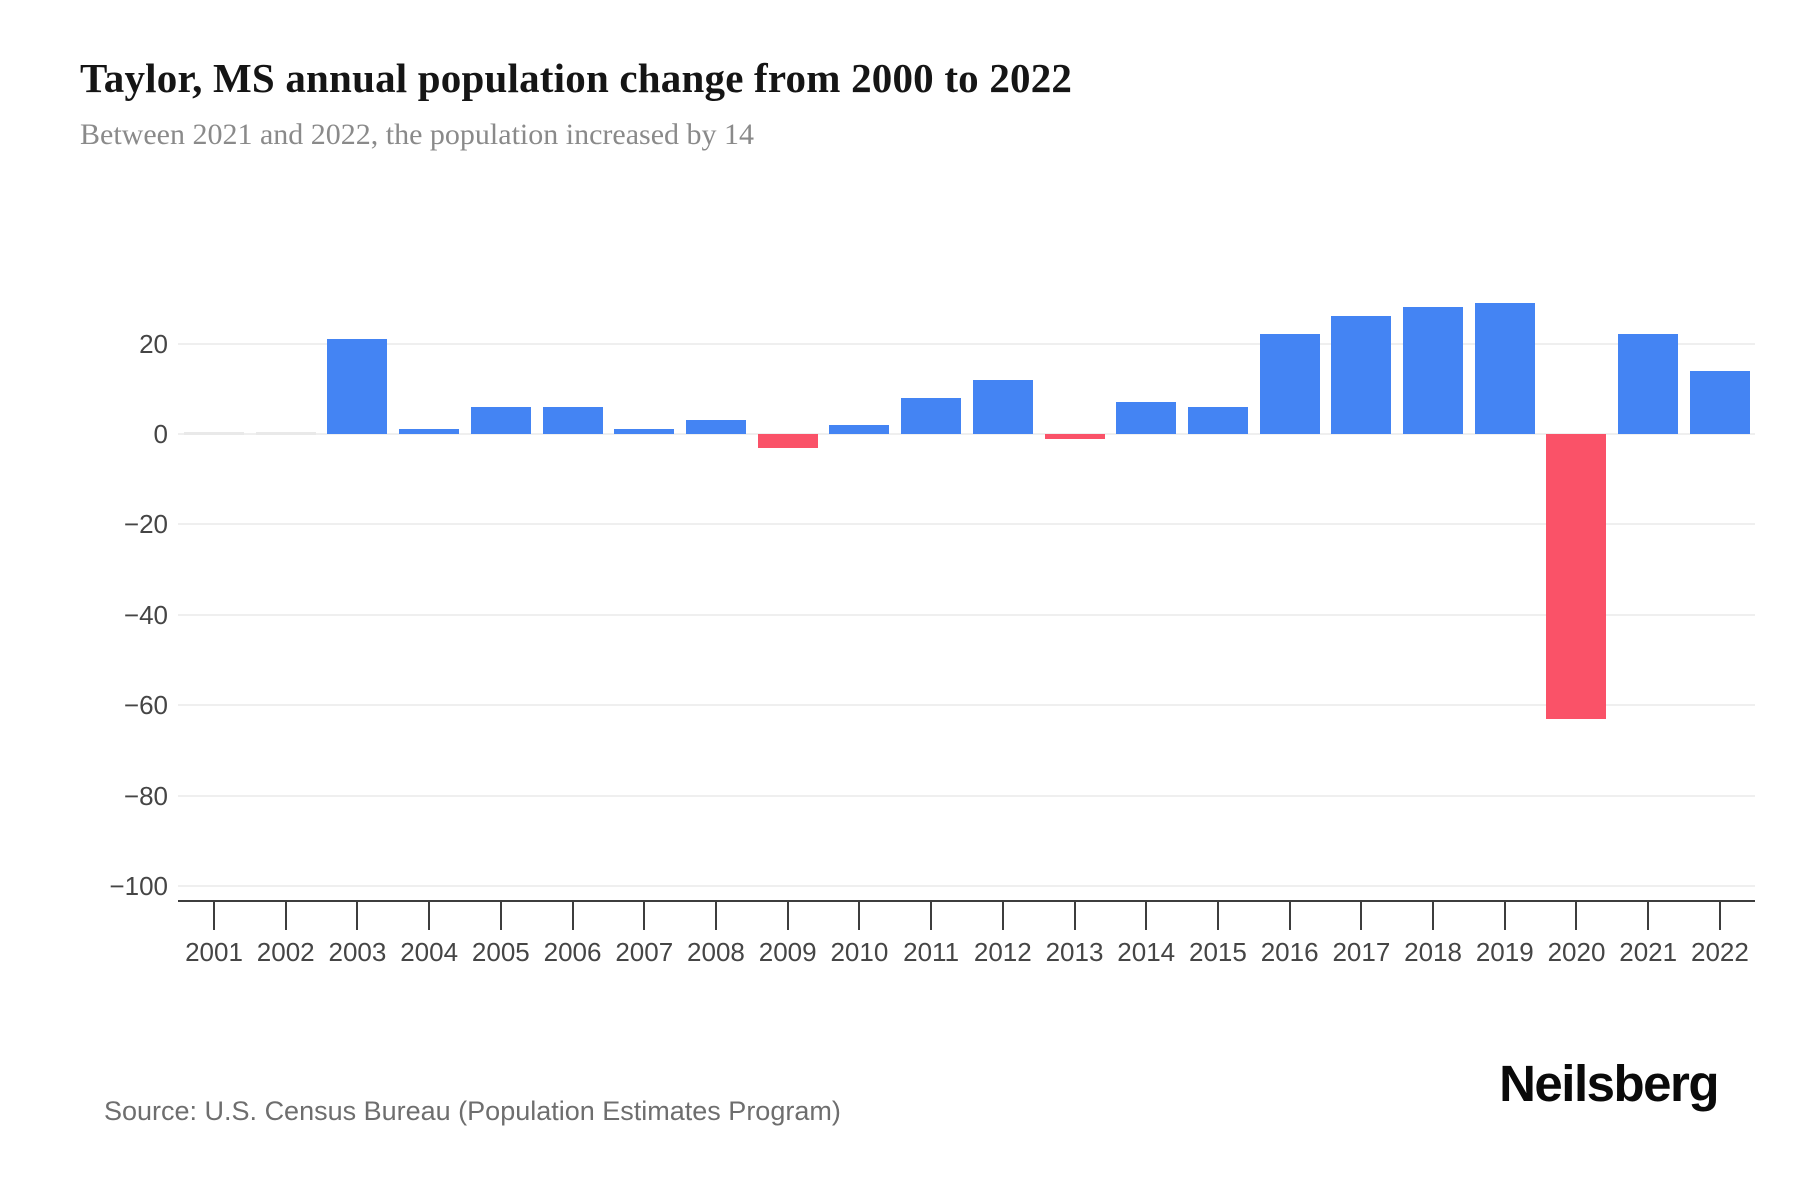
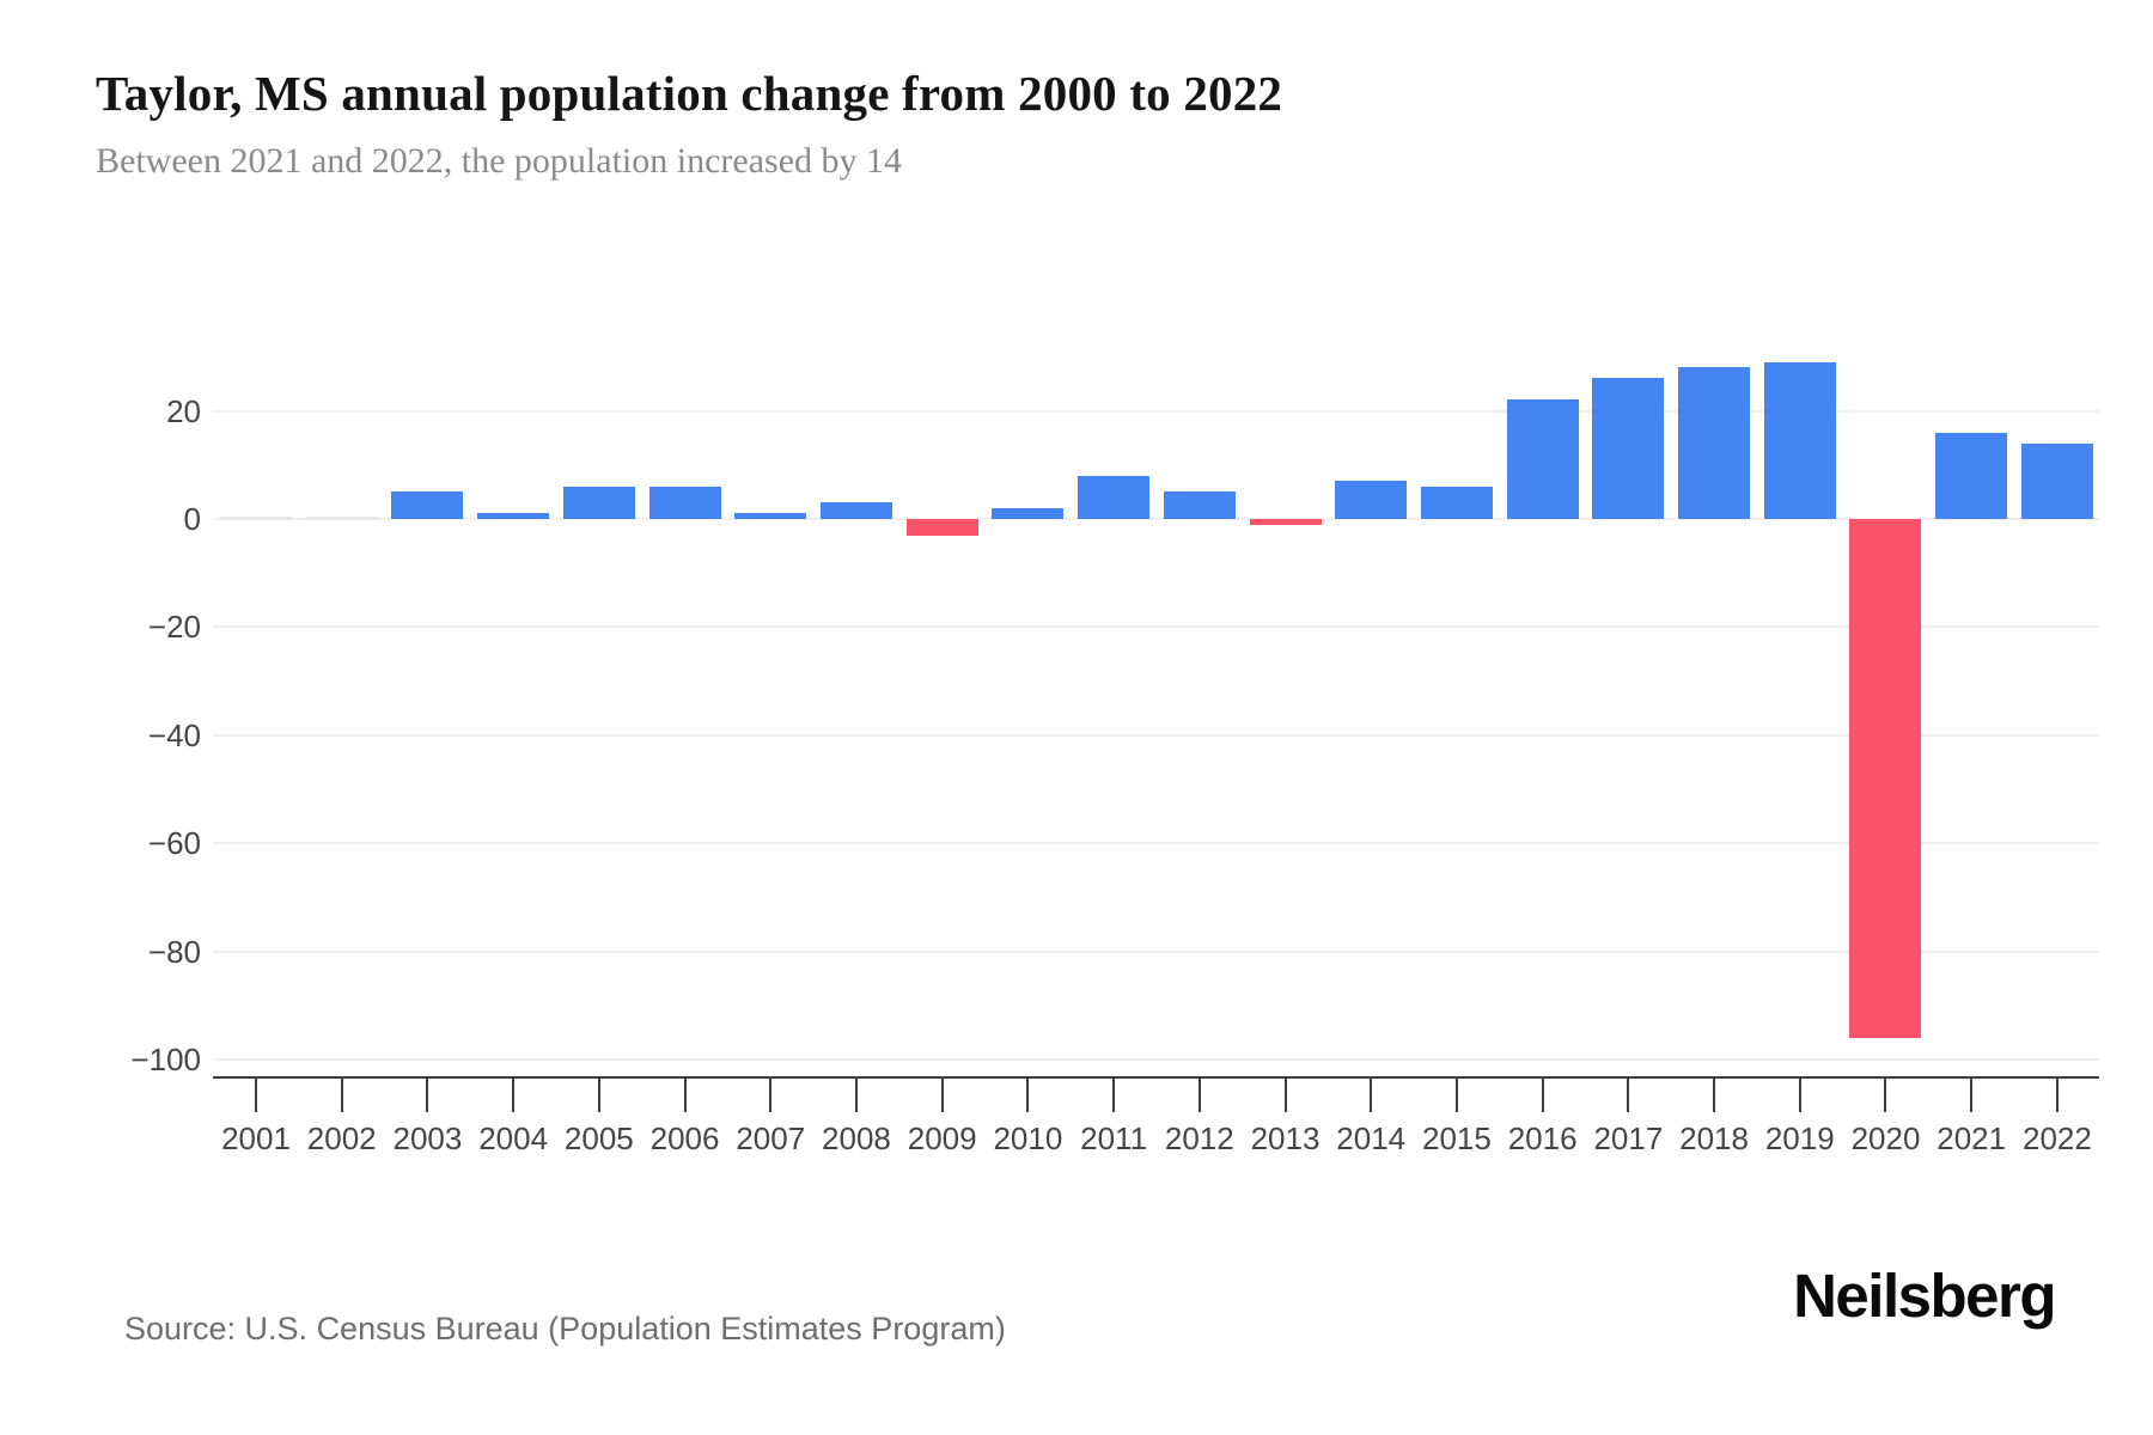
2003: 21 -> 5
2012: 12 -> 5
2020: -63 -> -96
2021: 22 -> 16
